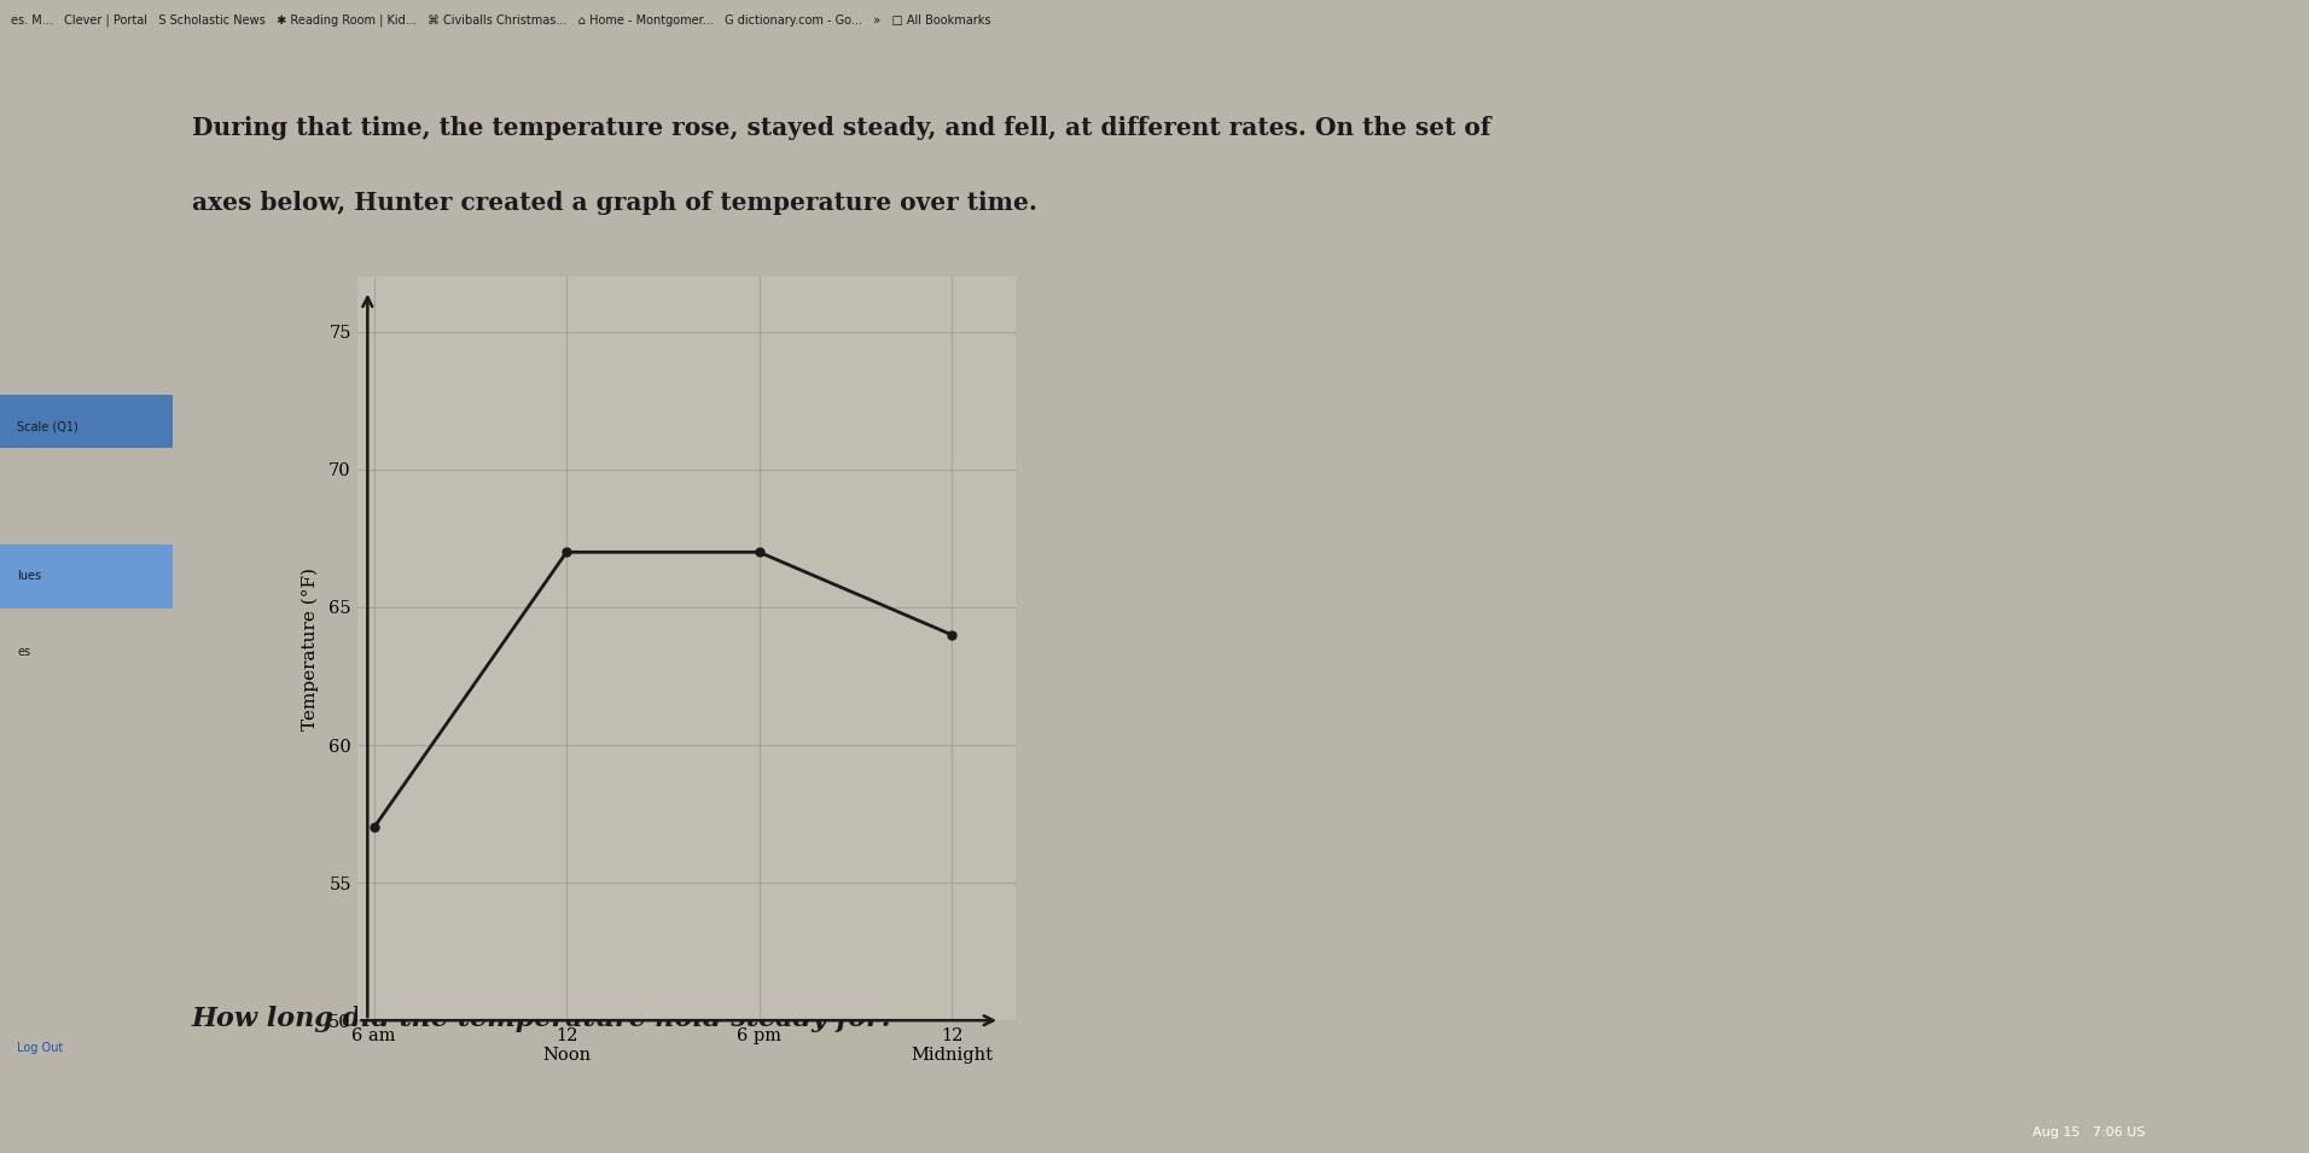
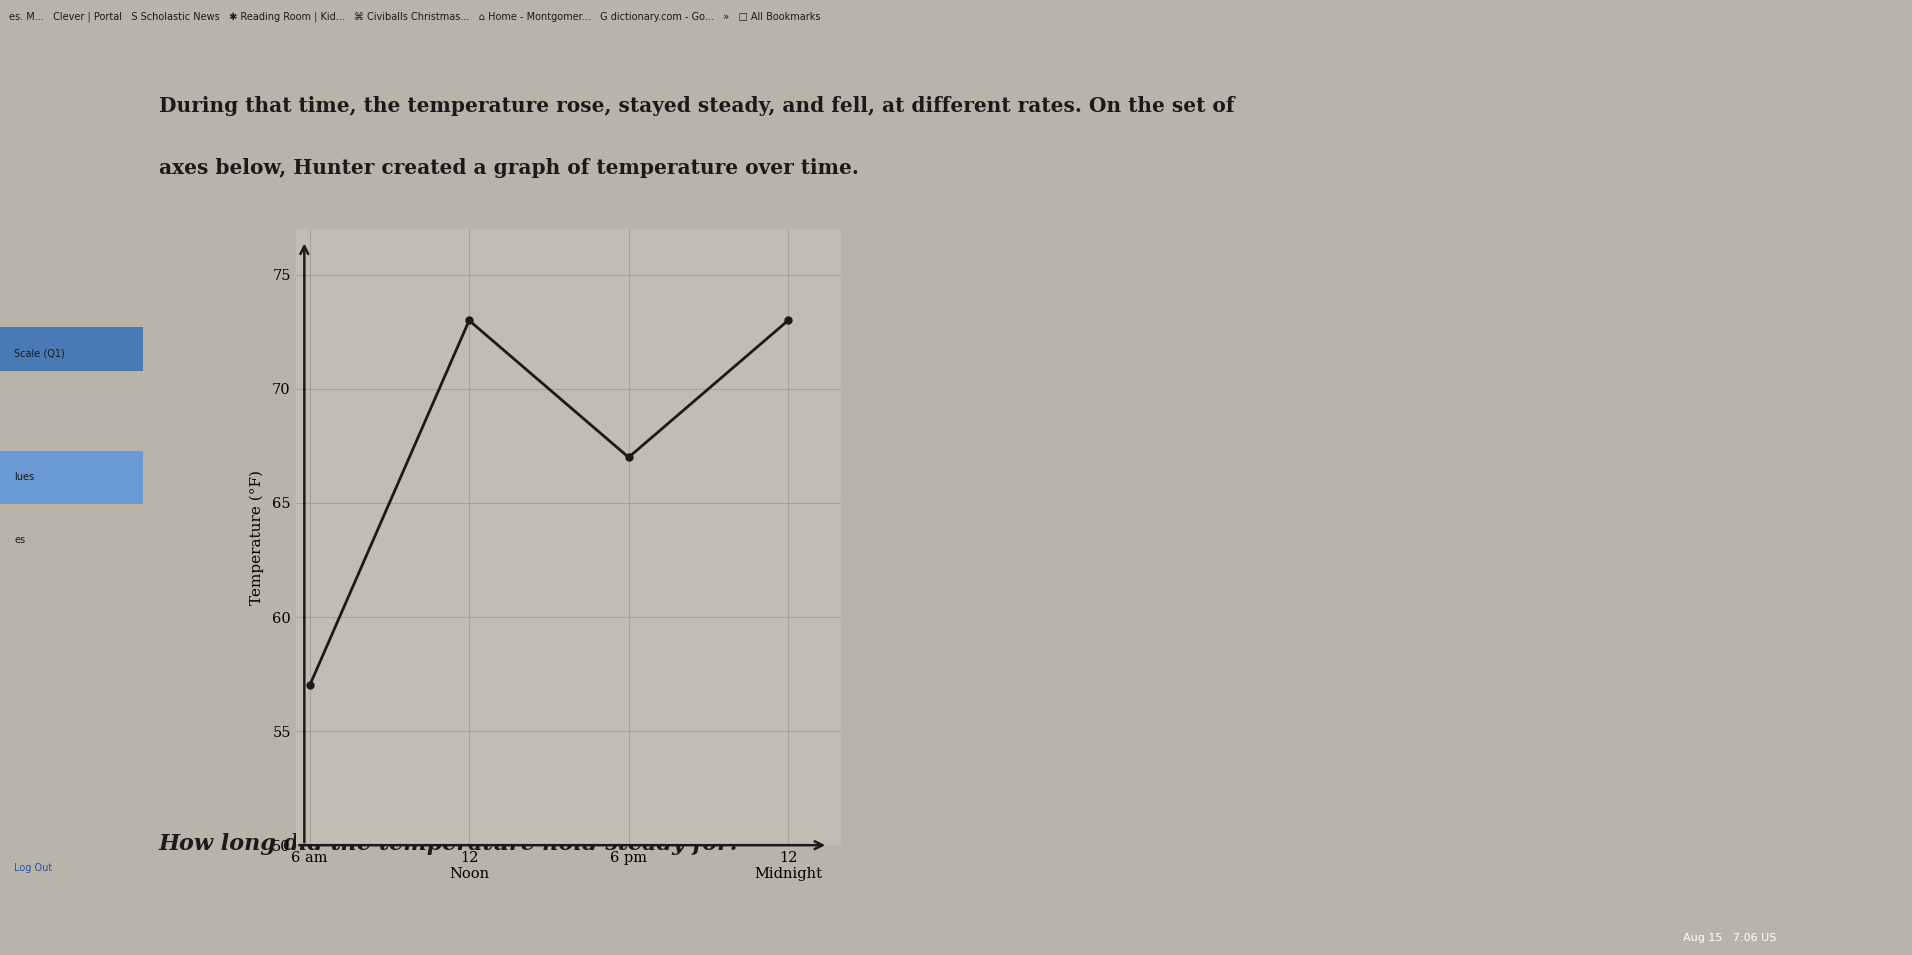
12 Noon: 67 -> 73
12 Midnight: 64 -> 73
